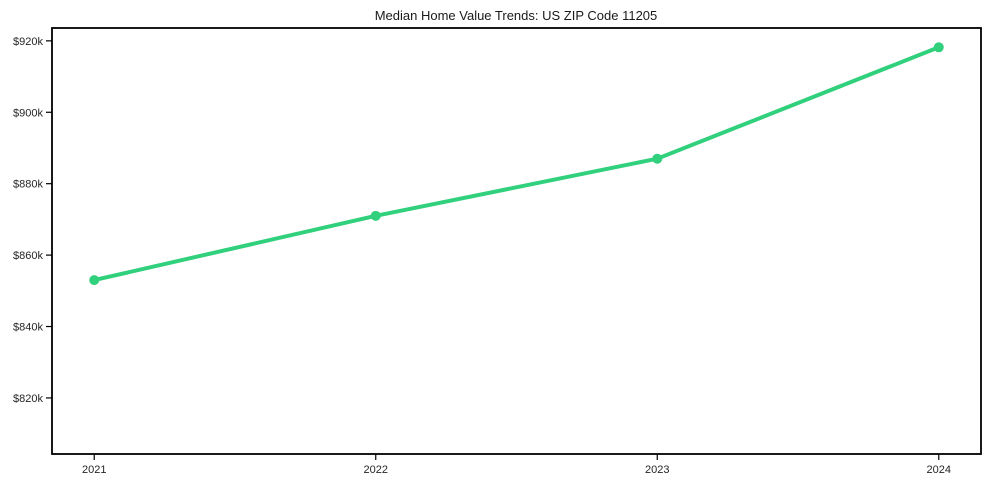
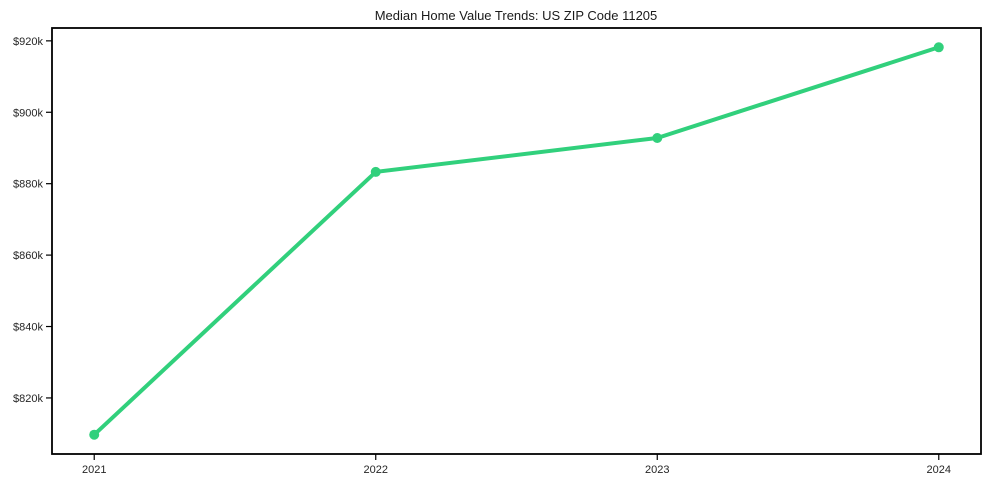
2021: $853k -> $810k
2022: $871k -> $883k
2023: $887k -> $893k
